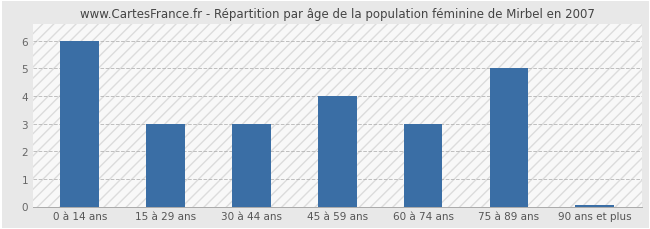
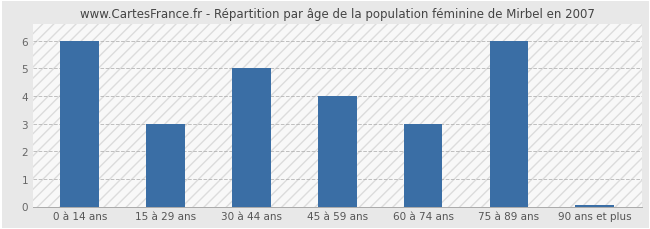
30 à 44 ans: 3.00 -> 5.00
75 à 89 ans: 5.00 -> 6.00
